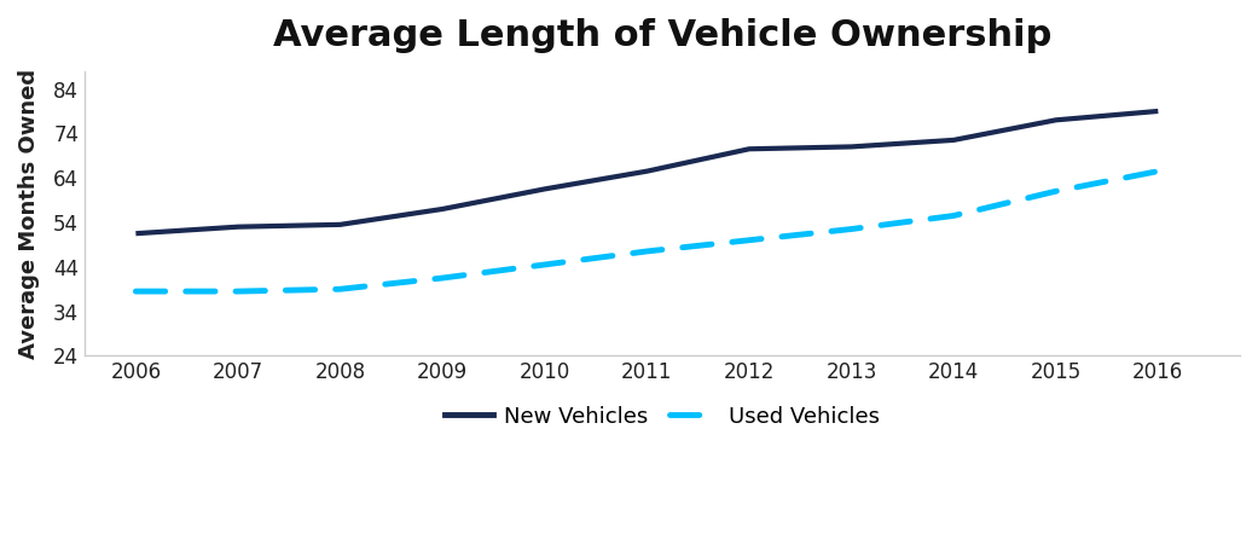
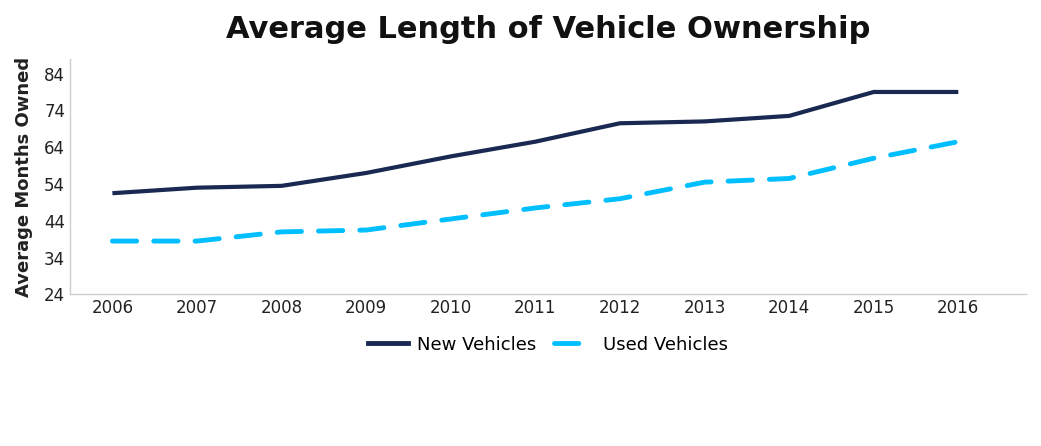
Used Vehicles/2008: 39.0 -> 41.0
Used Vehicles/2013: 52.5 -> 54.5
New Vehicles/2015: 77.0 -> 79.0
